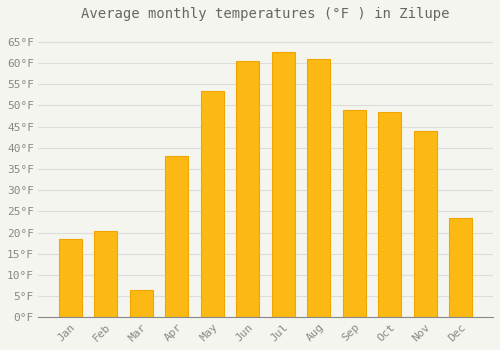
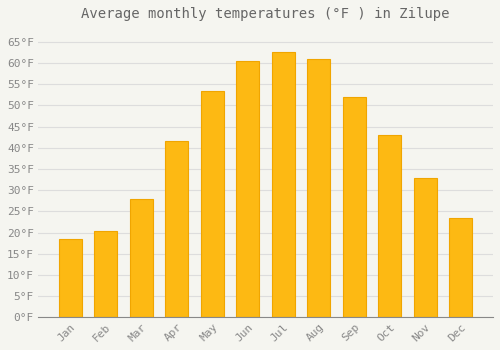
Mar: 6.5°F -> 28.0°F
Apr: 38.0°F -> 41.5°F
Sep: 49.0°F -> 52.0°F
Oct: 48.5°F -> 43.0°F
Nov: 44.0°F -> 33.0°F
